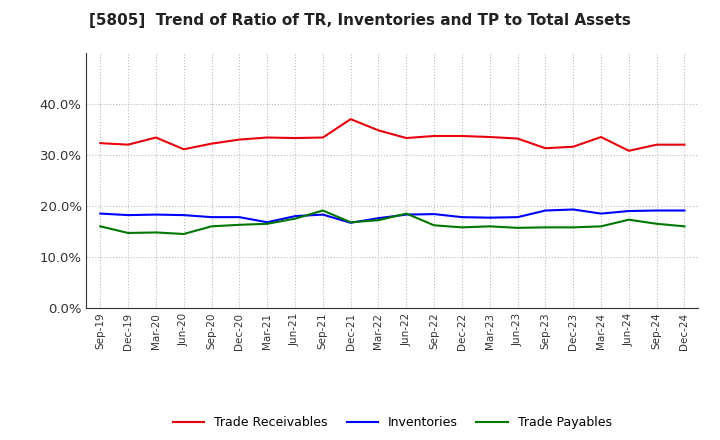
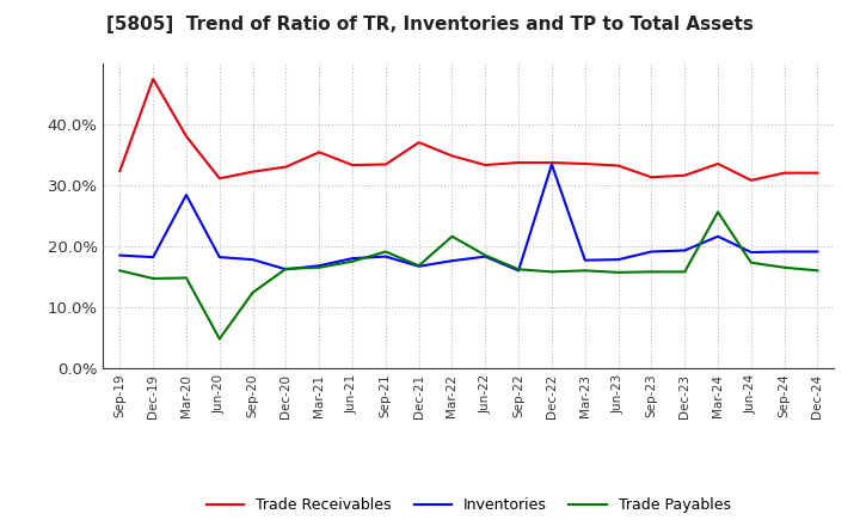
Trade Receivables/Dec-19: 32.0% -> 47.4%
Trade Receivables/Mar-20: 33.4% -> 38.0%
Inventories/Mar-20: 18.3% -> 28.4%
Trade Payables/Jun-20: 14.5% -> 4.8%
Trade Payables/Sep-20: 16.0% -> 12.4%
Inventories/Dec-20: 17.8% -> 16.2%
Trade Receivables/Mar-21: 33.4% -> 35.4%
Trade Payables/Mar-22: 17.2% -> 21.6%
Inventories/Sep-22: 18.4% -> 16.0%
Inventories/Dec-22: 17.8% -> 33.4%
Inventories/Mar-24: 18.5% -> 21.6%
Trade Payables/Mar-24: 16.0% -> 25.6%
